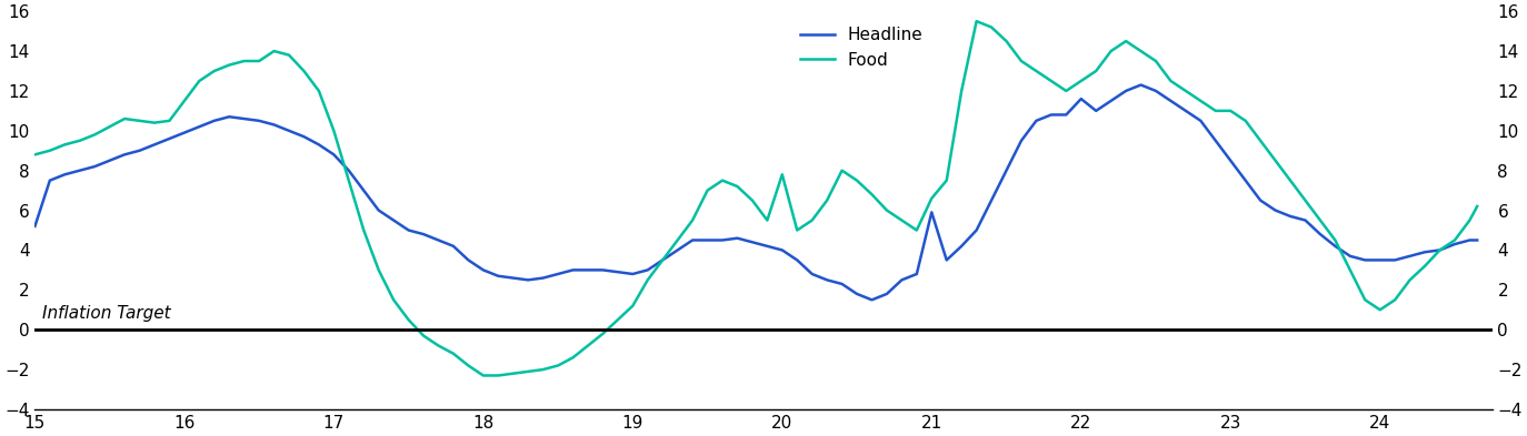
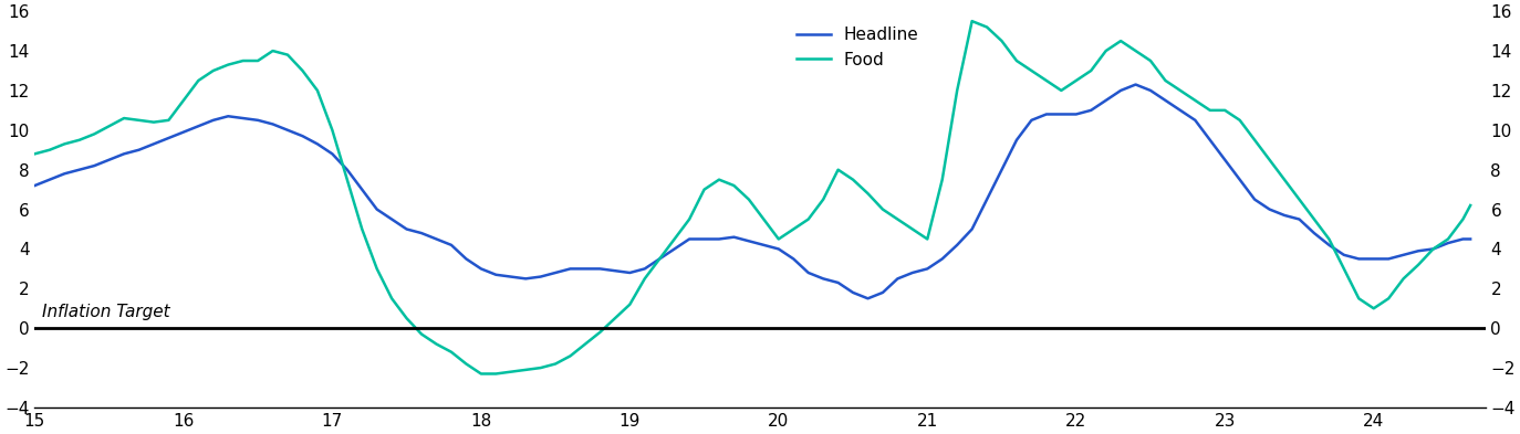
Headline/15: 5.2 -> 7.2
Food/20: 7.8 -> 4.5
Headline/21: 5.9 -> 3.0
Food/21: 6.6 -> 4.5
Headline/22: 11.6 -> 10.8
